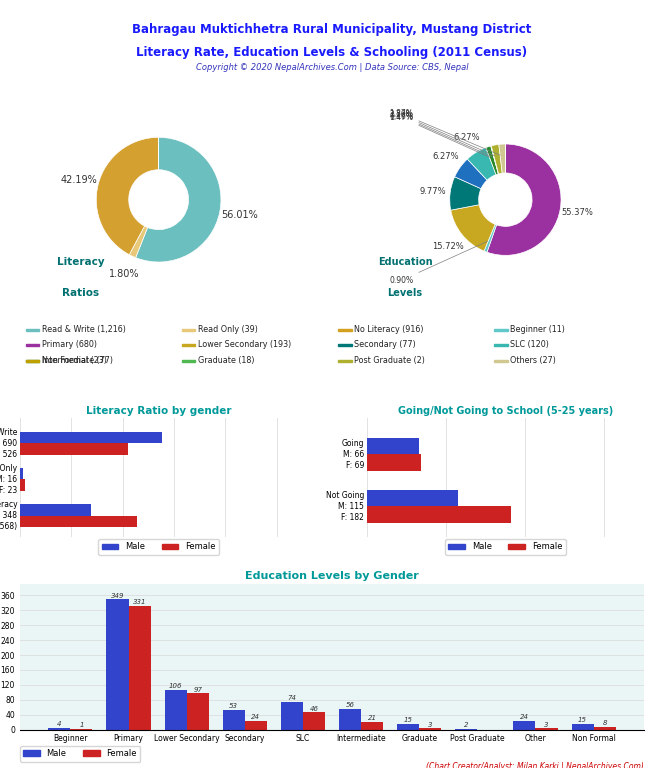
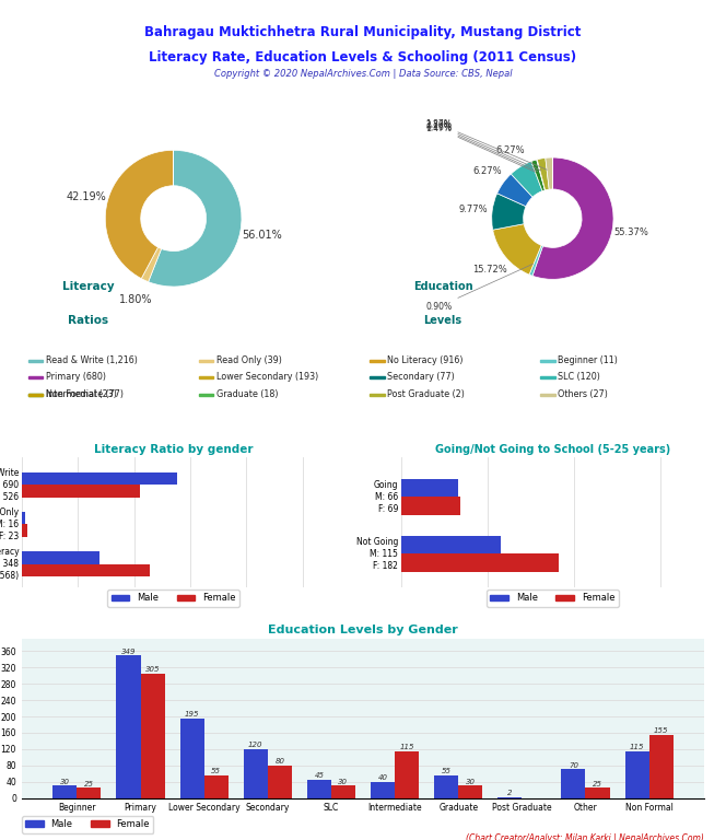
Education Levels by Gender/Male/Beginner: 4 -> 30
Education Levels by Gender/Female/Beginner: 1 -> 25
Education Levels by Gender/Female/Primary: 331 -> 305
Education Levels by Gender/Male/Lower Secondary: 106 -> 195
Education Levels by Gender/Female/Lower Secondary: 97 -> 55
Education Levels by Gender/Male/Secondary: 53 -> 120
Education Levels by Gender/Female/Secondary: 24 -> 80
Education Levels by Gender/Male/SLC: 74 -> 45
Education Levels by Gender/Female/SLC: 46 -> 30
Education Levels by Gender/Male/Intermediate: 56 -> 40
Education Levels by Gender/Female/Intermediate: 21 -> 115
Education Levels by Gender/Male/Graduate: 15 -> 55
Education Levels by Gender/Female/Graduate: 3 -> 30
Education Levels by Gender/Male/Other: 24 -> 70
Education Levels by Gender/Female/Other: 3 -> 25
Education Levels by Gender/Male/Non Formal: 15 -> 115
Education Levels by Gender/Female/Non Formal: 8 -> 155
